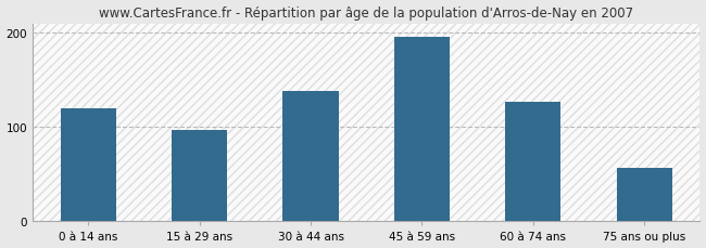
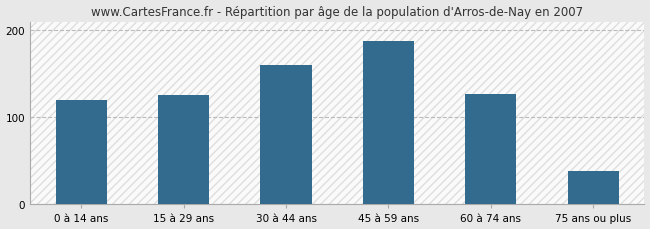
15 à 29 ans: 97 -> 126
30 à 44 ans: 138 -> 160
45 à 59 ans: 196 -> 188
75 ans ou plus: 57 -> 38
